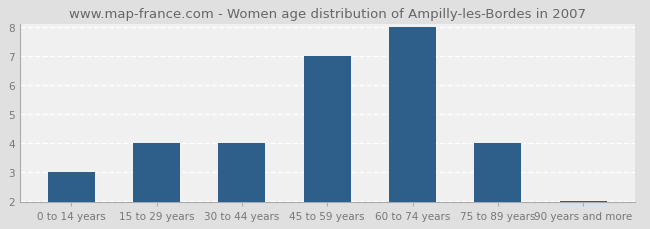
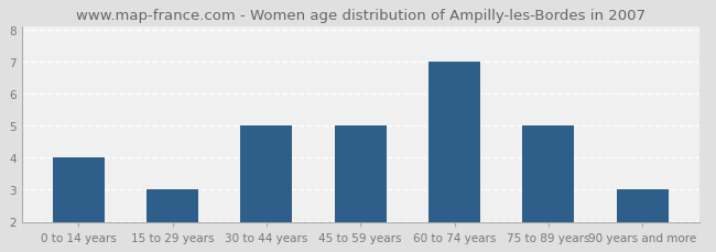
0 to 14 years: 3 -> 4
15 to 29 years: 4 -> 3
30 to 44 years: 4 -> 5
45 to 59 years: 7 -> 5
60 to 74 years: 8 -> 7
75 to 89 years: 4 -> 5
90 years and more: 2 -> 3
